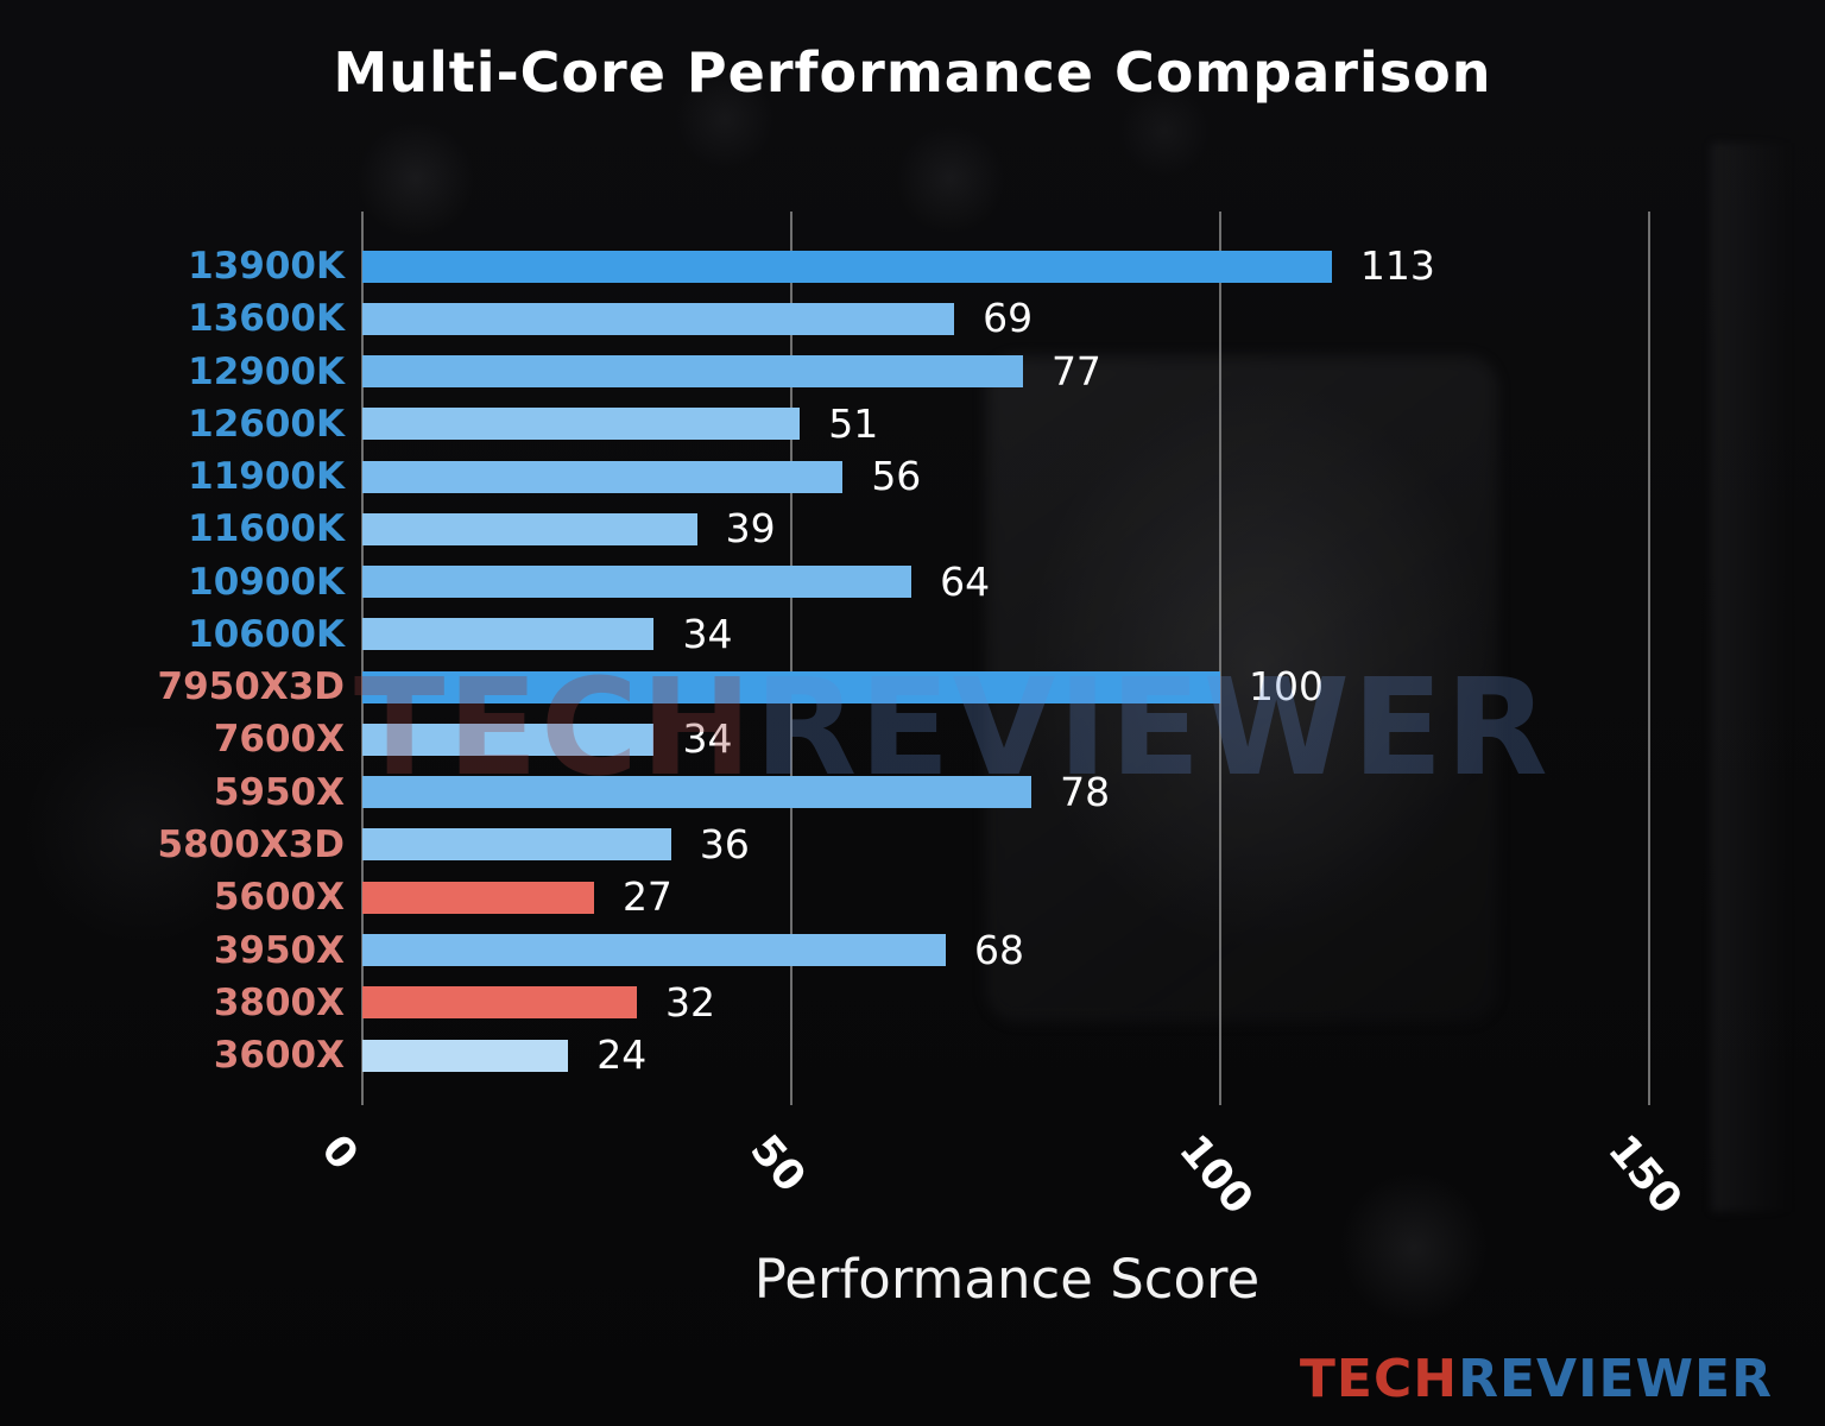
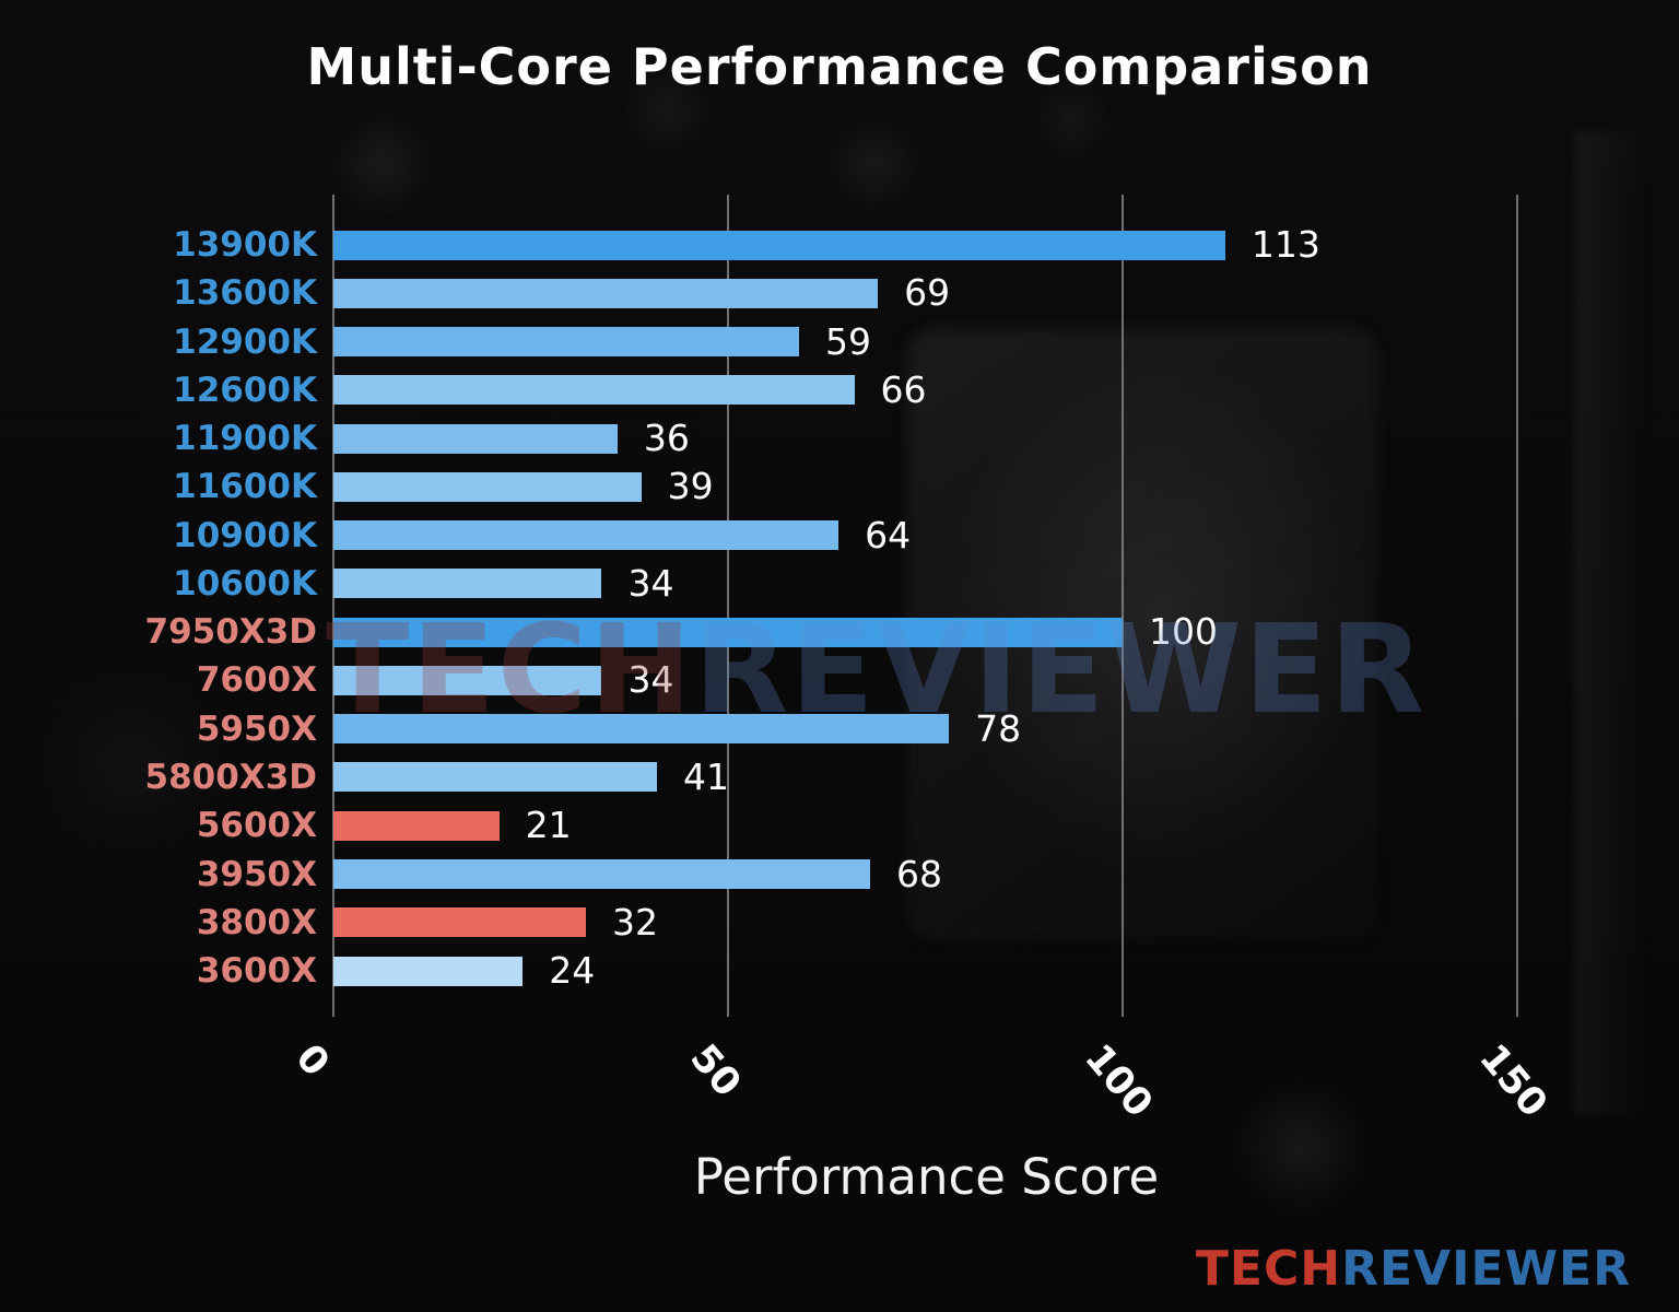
12900K: 77 -> 59
12600K: 51 -> 66
11900K: 56 -> 36
5800X3D: 36 -> 41
5600X: 27 -> 21
